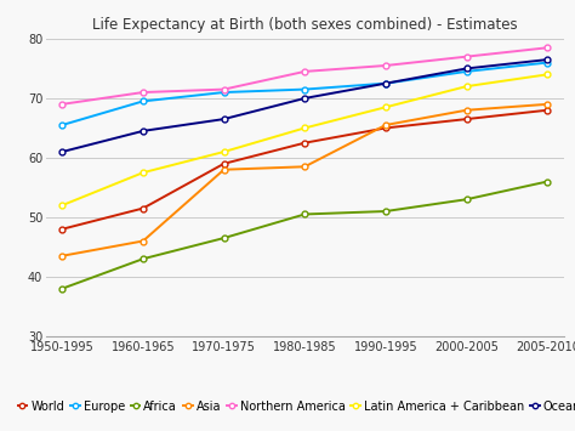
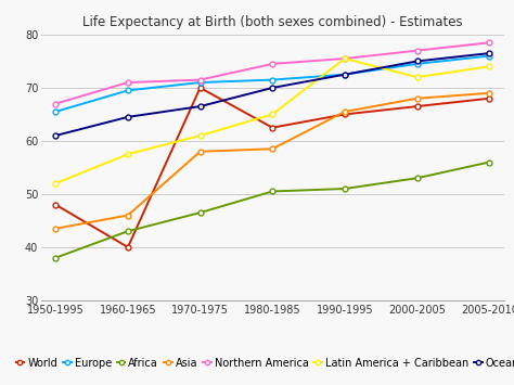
Northern America/1950-1995: 69.0 -> 67.0
World/1960-1965: 51.5 -> 40.0
World/1970-1975: 59.0 -> 70.0
Latin America + Caribbean/1990-1995: 68.5 -> 75.5
